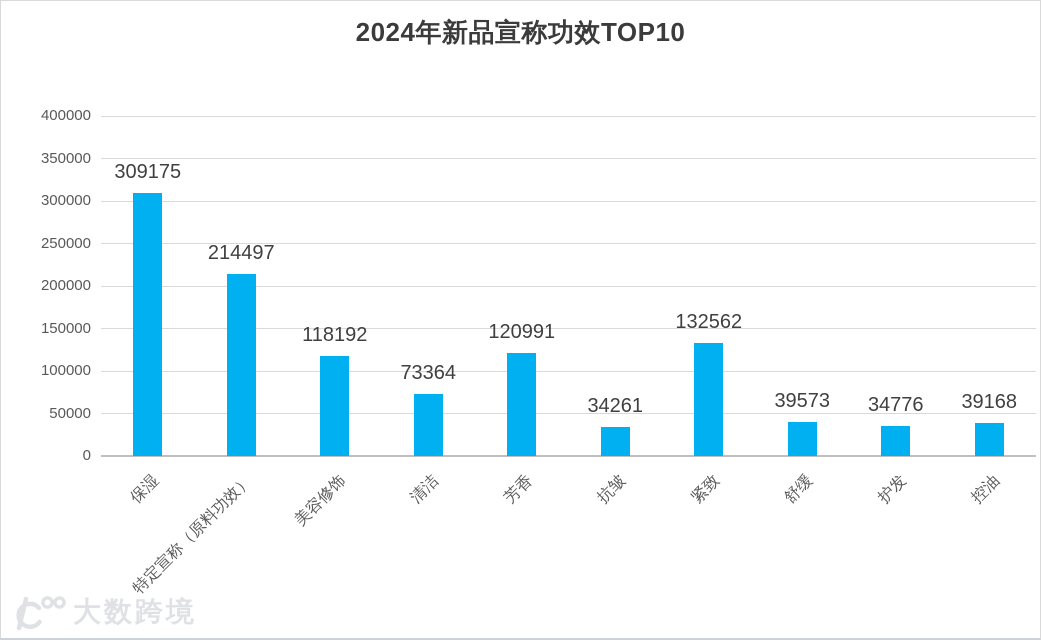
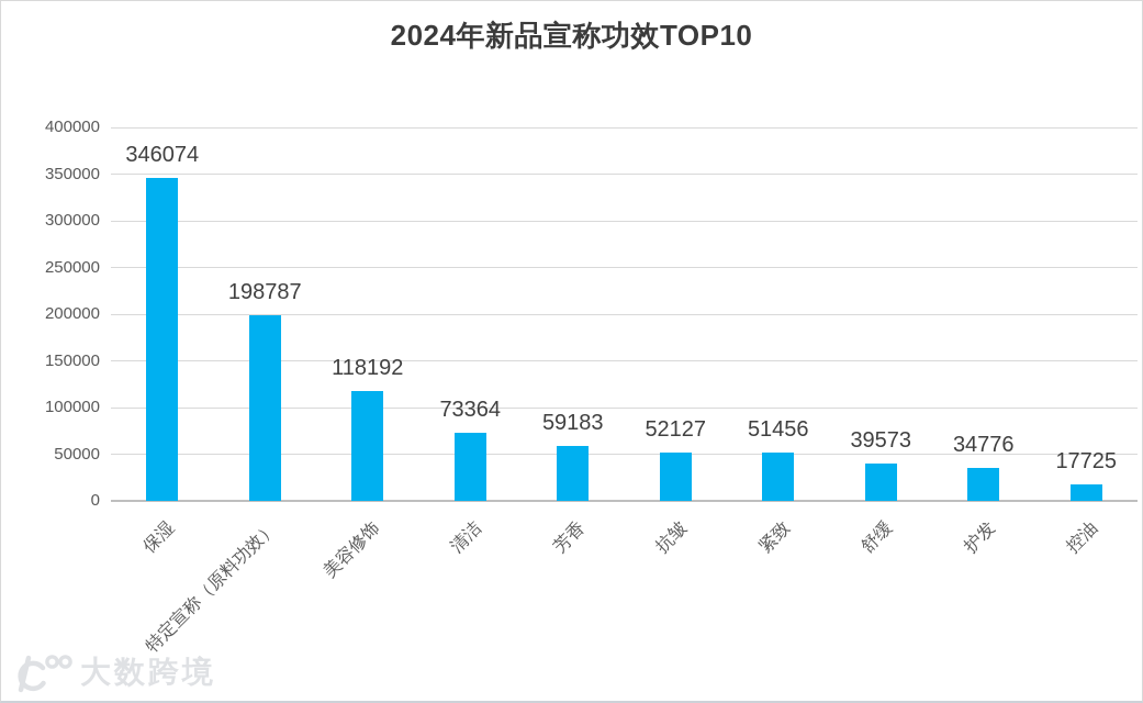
保湿: 309175 -> 346074
特定宣称（原料功效）: 214497 -> 198787
芳香: 120991 -> 59183
抗皱: 34261 -> 52127
紧致: 132562 -> 51456
控油: 39168 -> 17725
